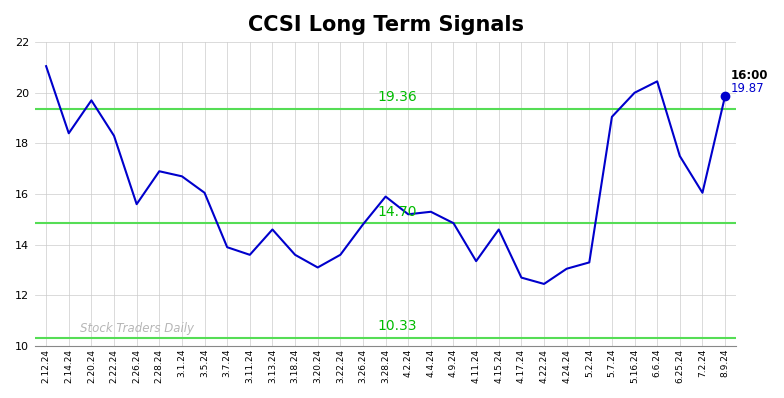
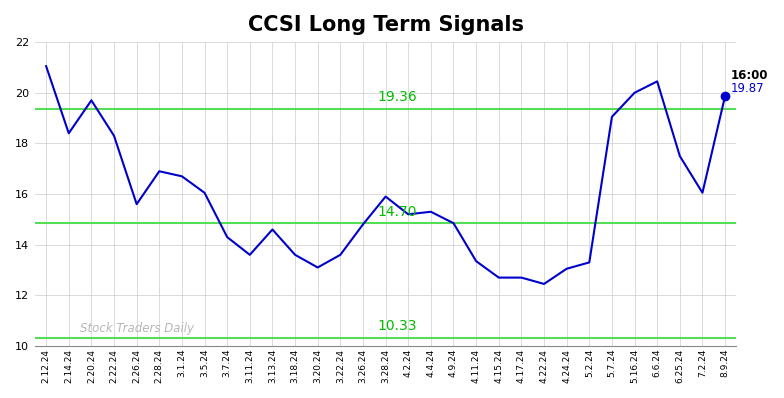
3.7.24: 13.90 -> 14.30
4.15.24: 14.60 -> 12.70
